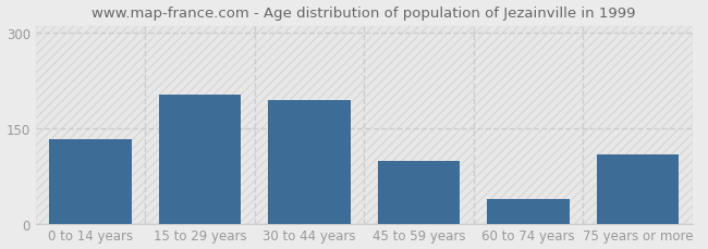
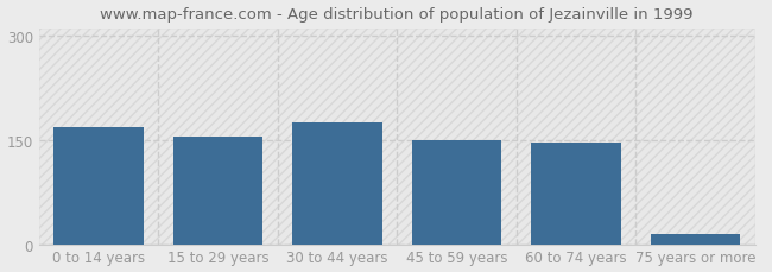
0 to 14 years: 132 -> 168
15 to 29 years: 202 -> 155
30 to 44 years: 194 -> 176
45 to 59 years: 98 -> 149
60 to 74 years: 38 -> 147
75 years or more: 108 -> 15
